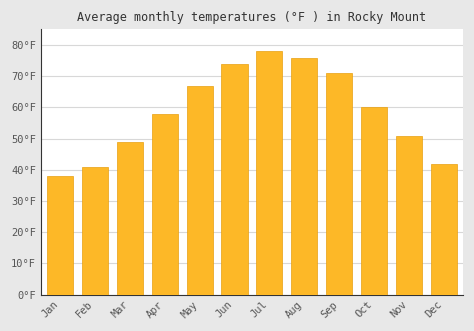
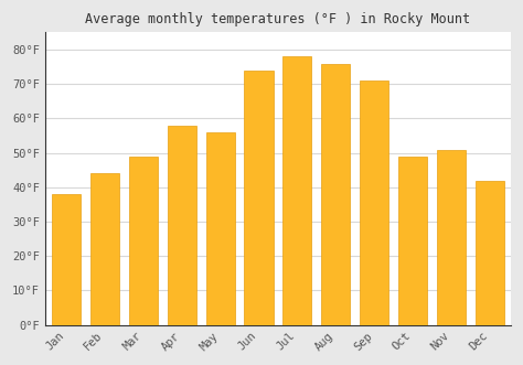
Feb: 41°F -> 44°F
May: 67°F -> 56°F
Oct: 60°F -> 49°F
